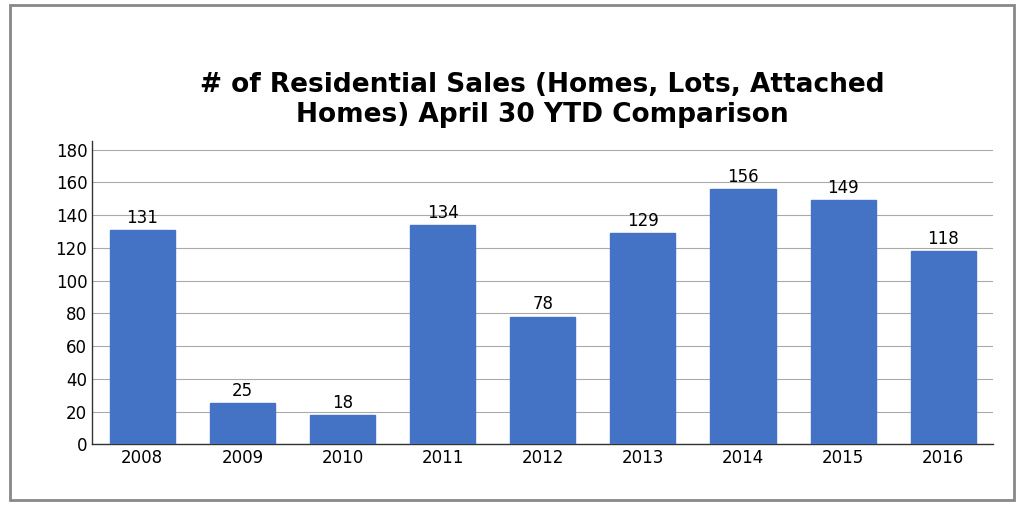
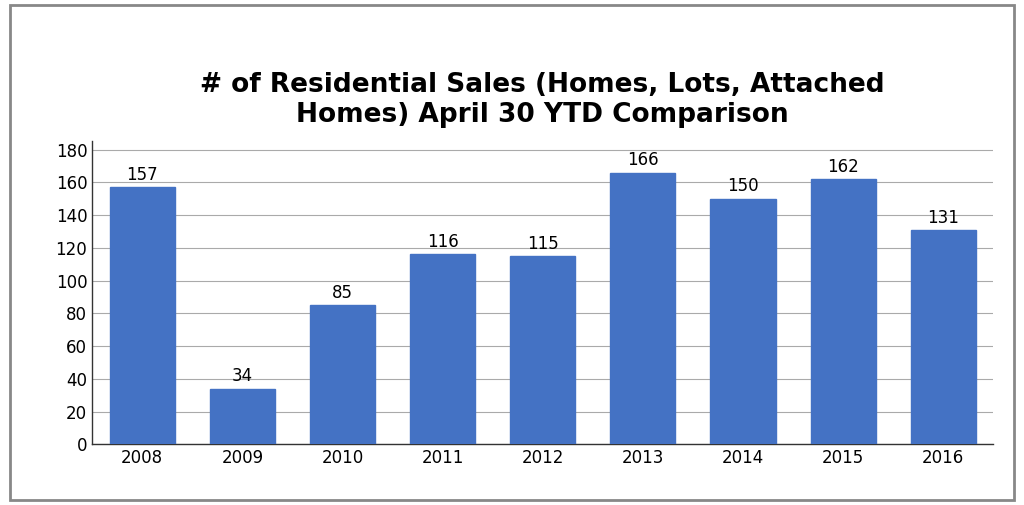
2008: 131 -> 157
2009: 25 -> 34
2010: 18 -> 85
2011: 134 -> 116
2012: 78 -> 115
2013: 129 -> 166
2014: 156 -> 150
2015: 149 -> 162
2016: 118 -> 131
